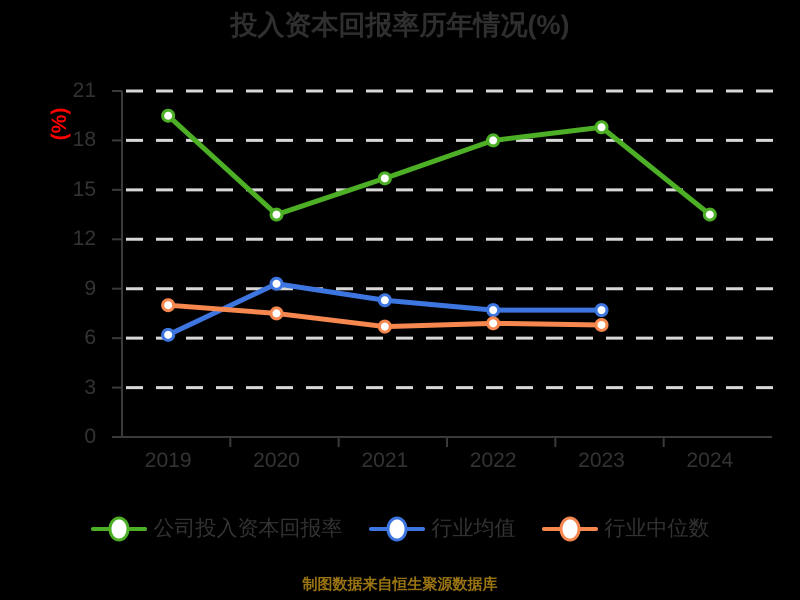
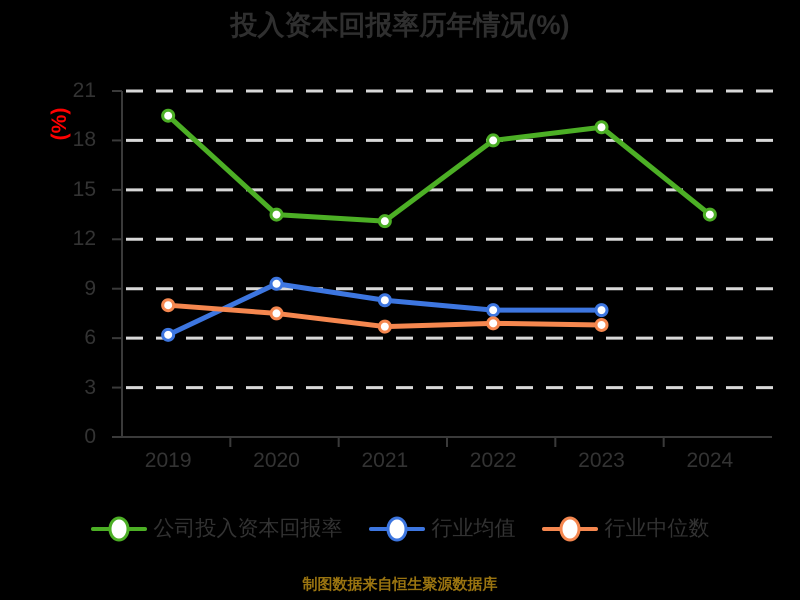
公司投入资本回报率/2021: 15.7 -> 13.1
